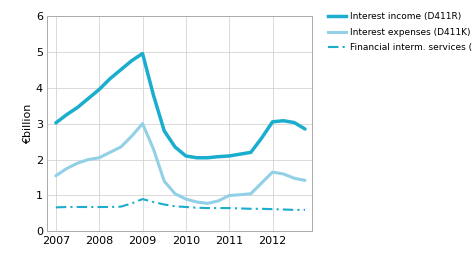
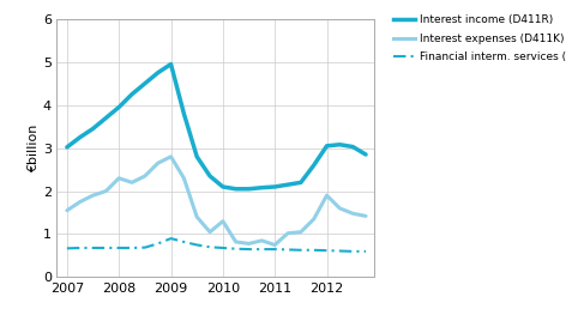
Interest expenses (D411K)/2008: 2.05 -> 2.30
Interest expenses (D411K)/2009: 3.00 -> 2.80
Interest expenses (D411K)/2010: 0.90 -> 1.30
Interest expenses (D411K)/2011: 1.00 -> 0.75
Interest expenses (D411K)/2012: 1.65 -> 1.90
